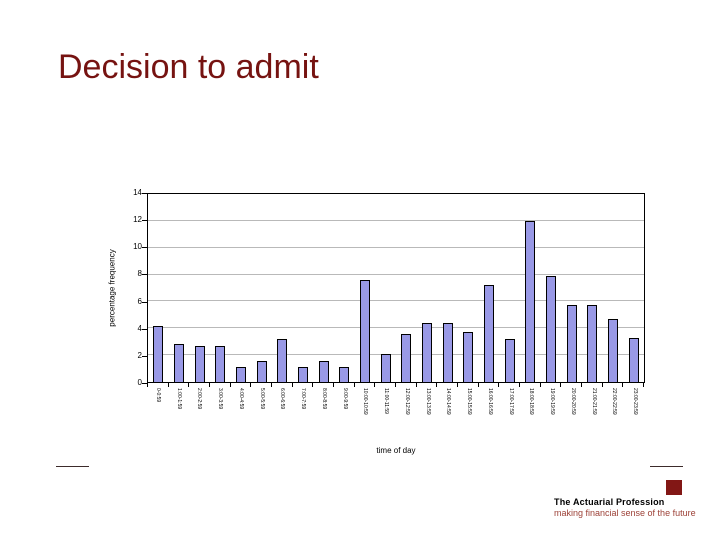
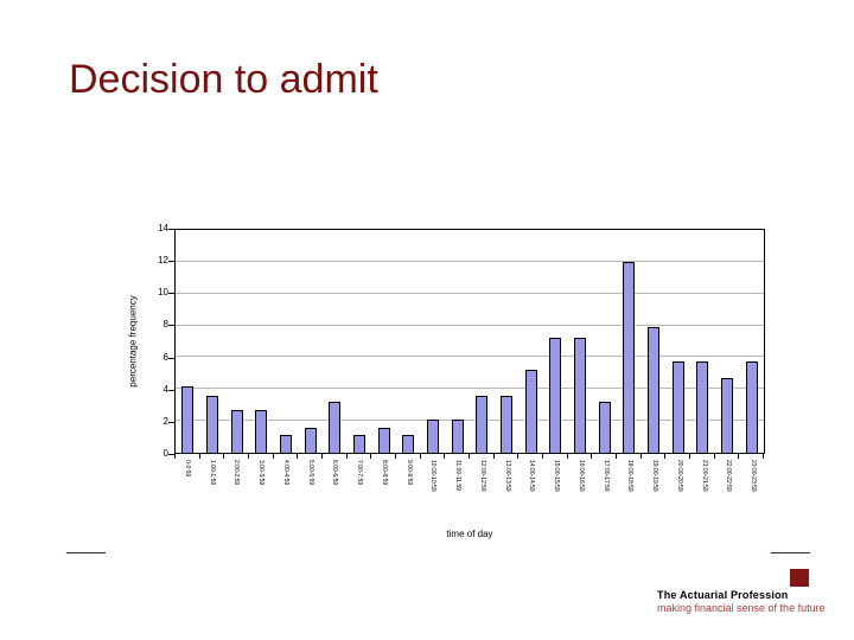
1:00-1:59: 2.8 -> 3.6
10:00-10:59: 7.6 -> 2.1
13:00-13:59: 4.4 -> 3.6
14:00-14:59: 4.4 -> 5.2
15:00-15:59: 3.7 -> 7.2
23:00-23:59: 3.3 -> 5.7
